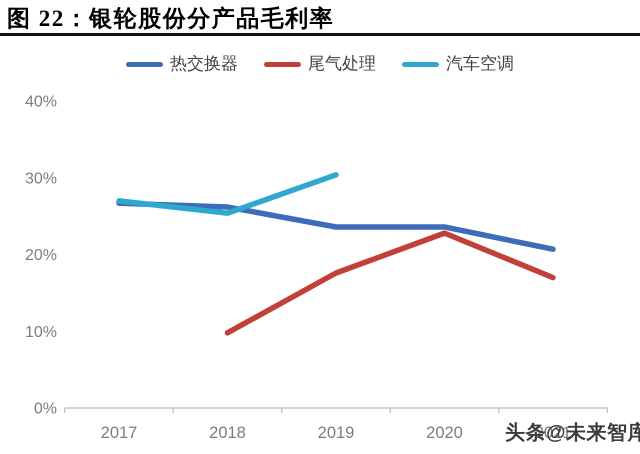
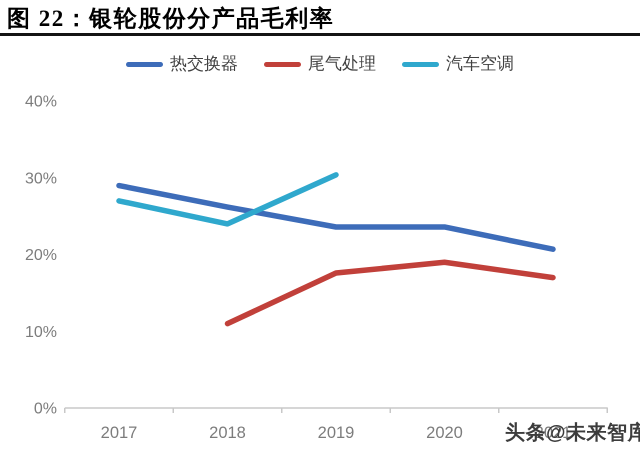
热交换器/2017: 27% -> 29%
尾气处理/2018: 10% -> 11%
汽车空调/2018: 25% -> 24%
尾气处理/2020: 23% -> 19%
